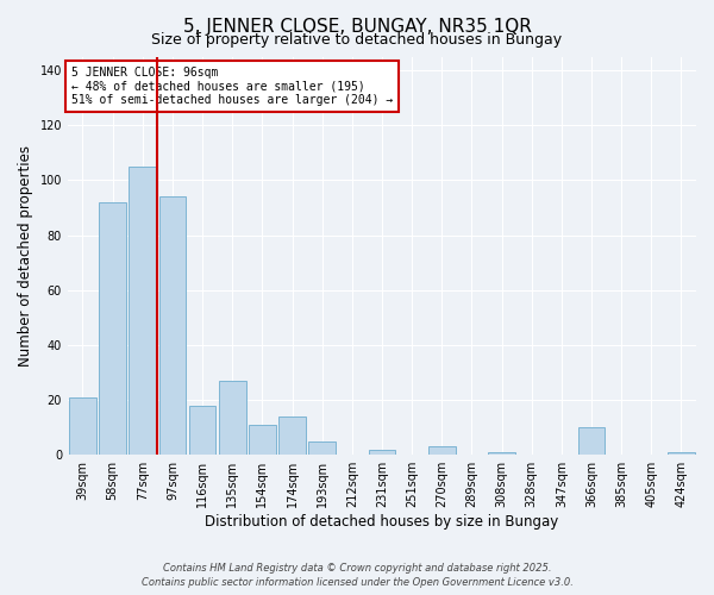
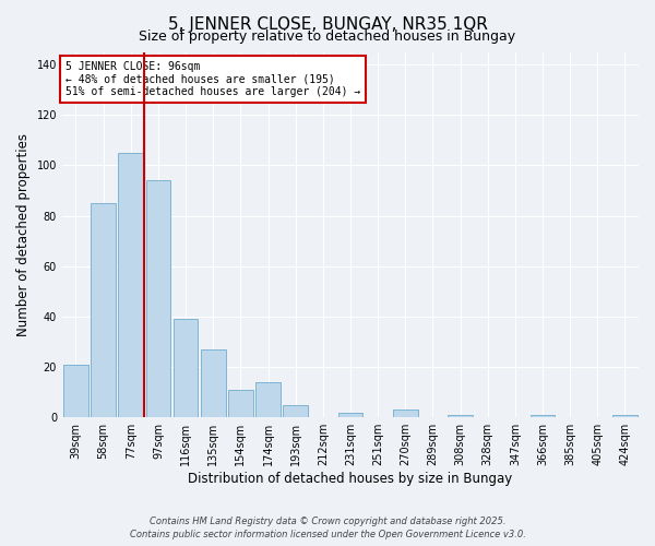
58sqm: 92 -> 85
116sqm: 18 -> 39
366sqm: 10 -> 1
